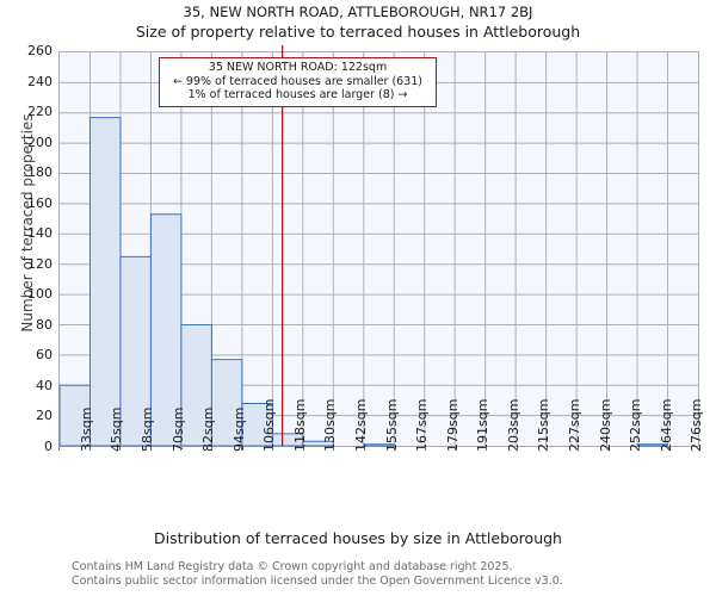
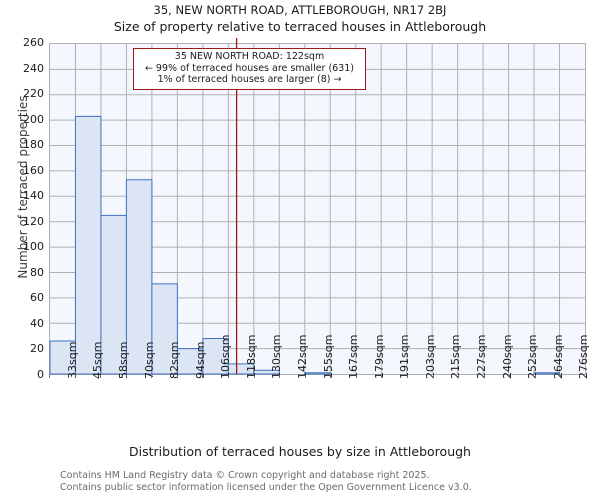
33sqm: 40 -> 26
45sqm: 217 -> 203
82sqm: 80 -> 71
94sqm: 57 -> 20
